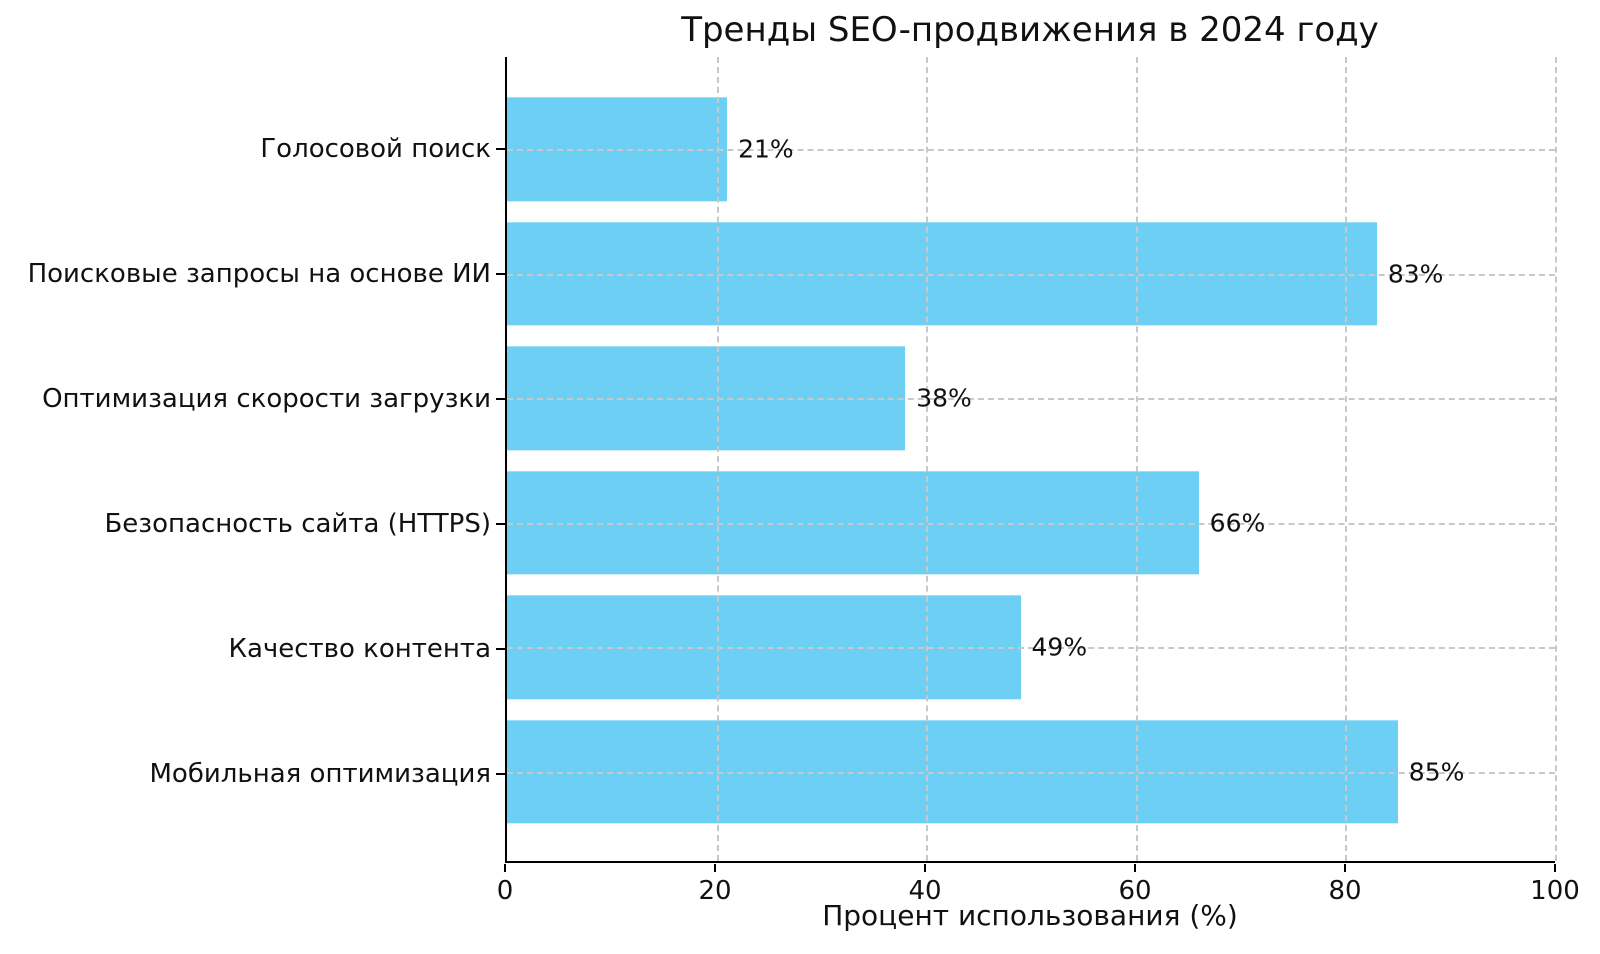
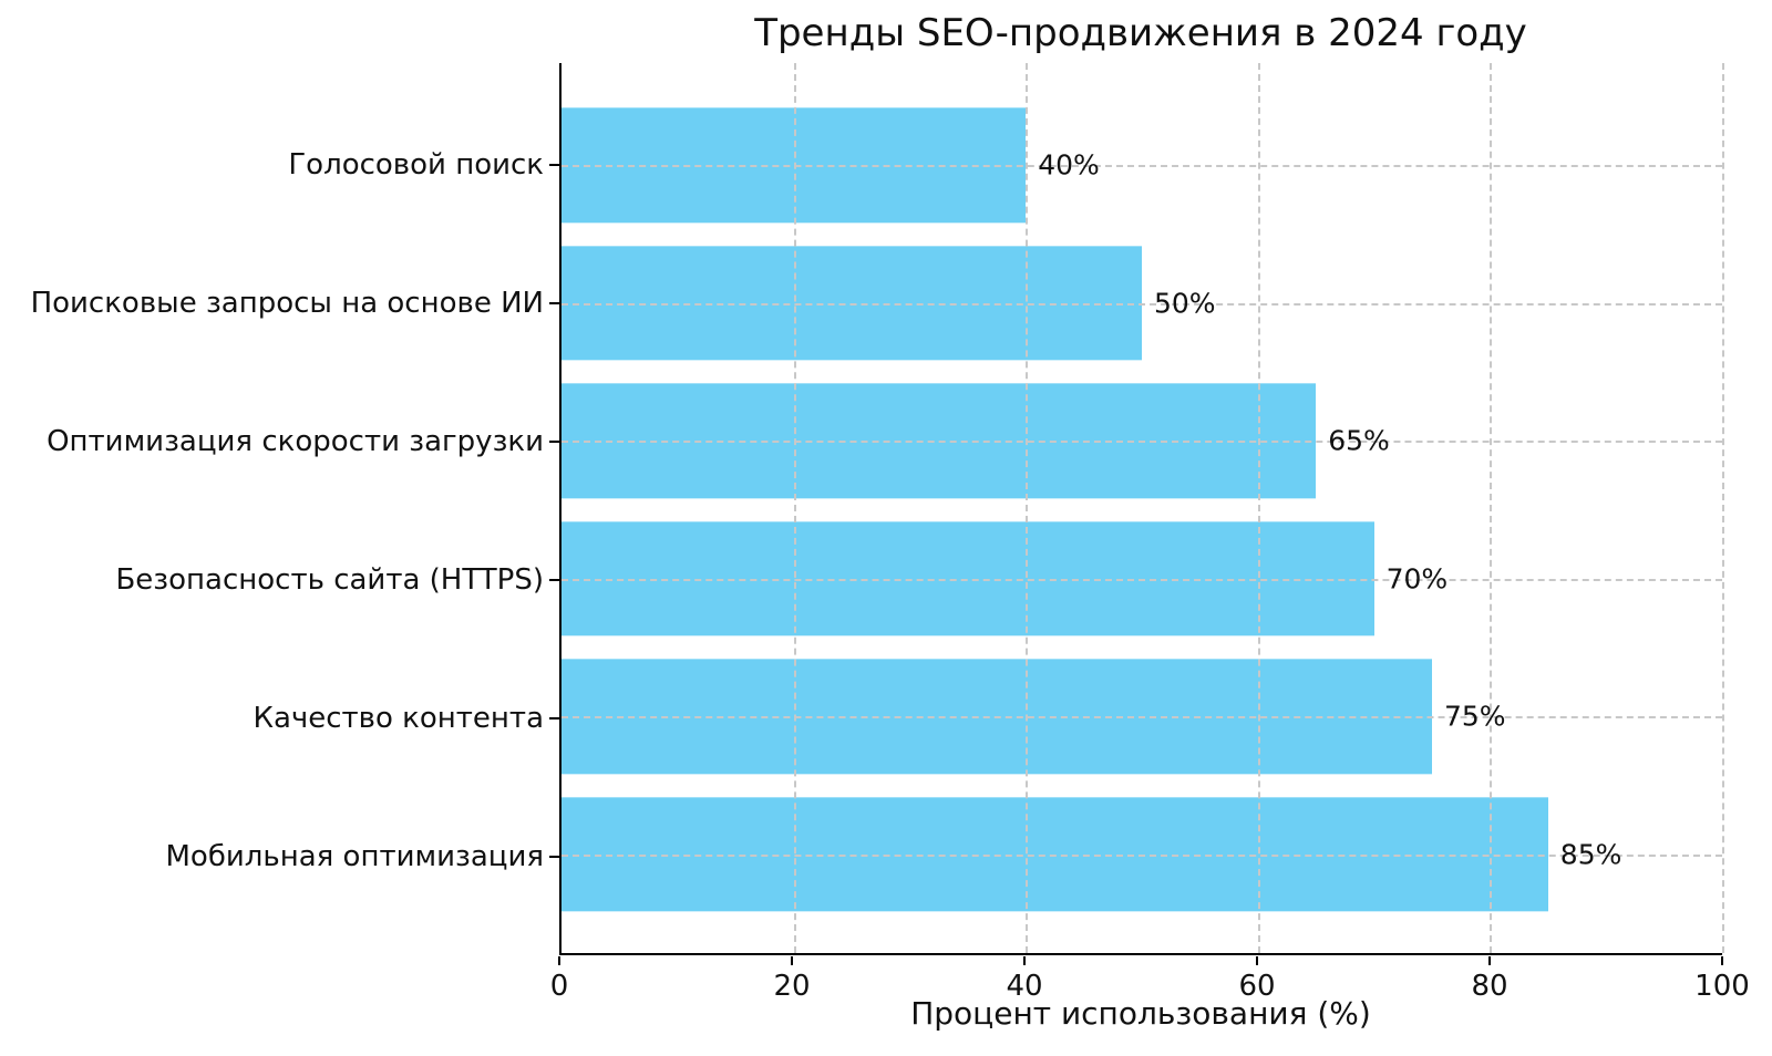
Голосовой поиск: 21% -> 40%
Поисковые запросы на основе ИИ: 83% -> 50%
Оптимизация скорости загрузки: 38% -> 65%
Безопасность сайта (HTTPS): 66% -> 70%
Качество контента: 49% -> 75%
